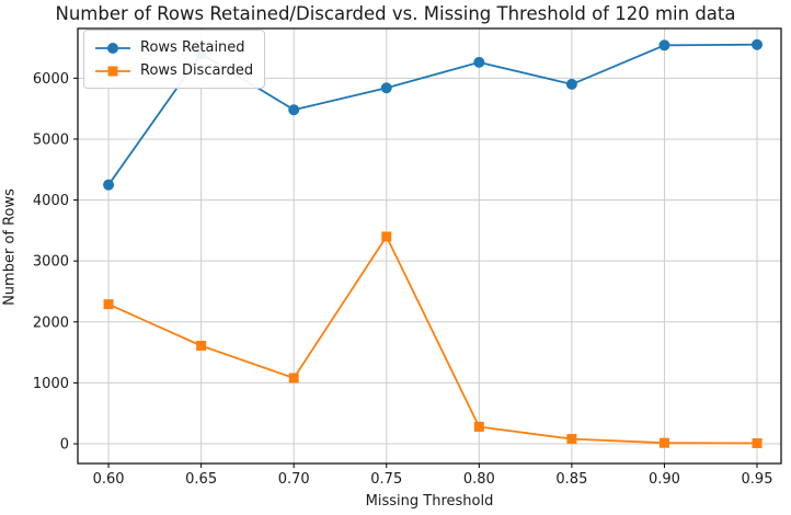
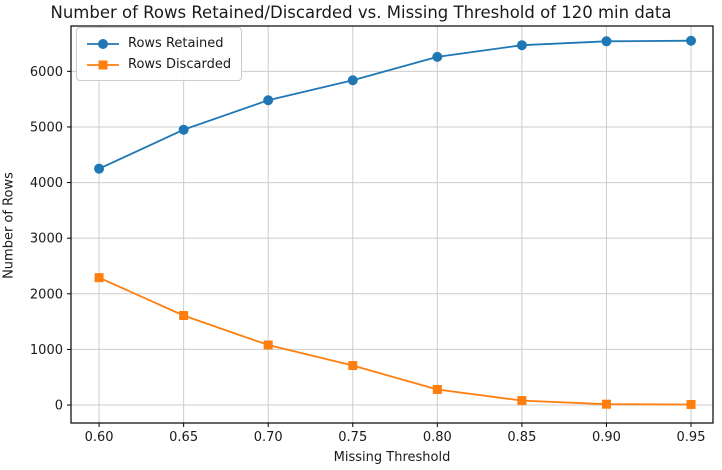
Rows Retained/0.65: 6400 -> 5000
Rows Discarded/0.75: 3400 -> 700
Rows Retained/0.85: 5900 -> 6500
